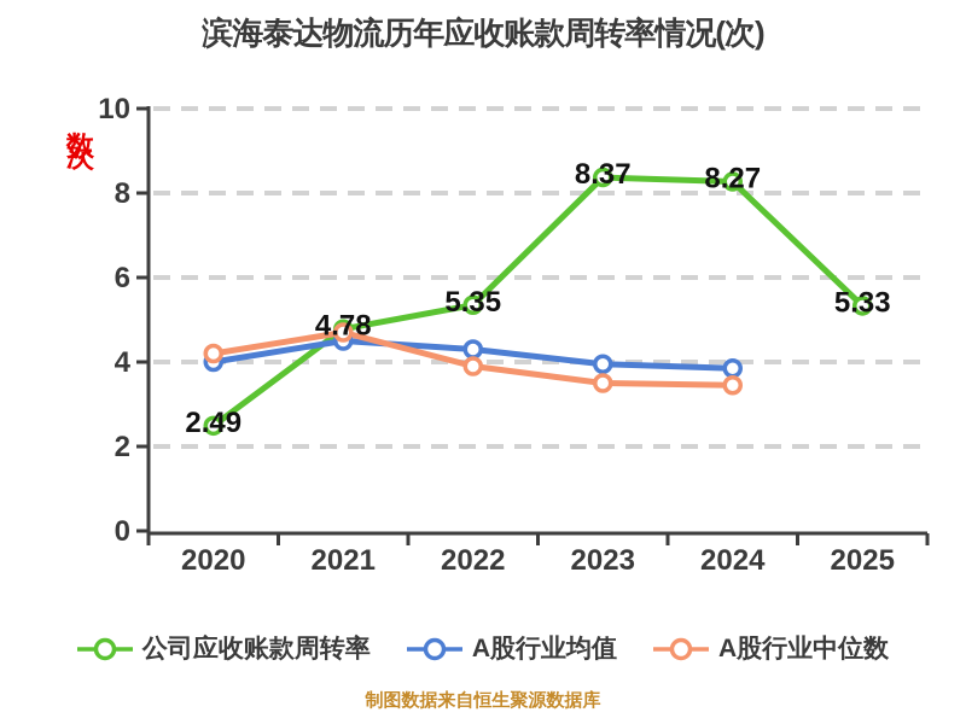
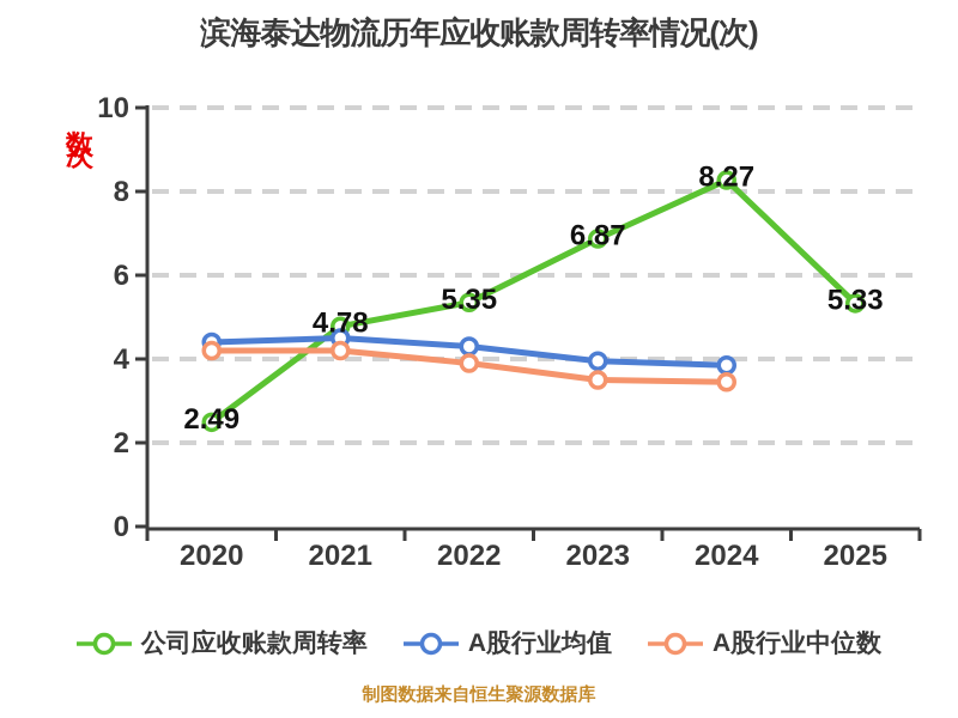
A股行业均值/2020: 4.0 -> 4.4
A股行业中位数/2021: 4.7 -> 4.2
公司应收账款周转率/2023: 8.37 -> 6.87
